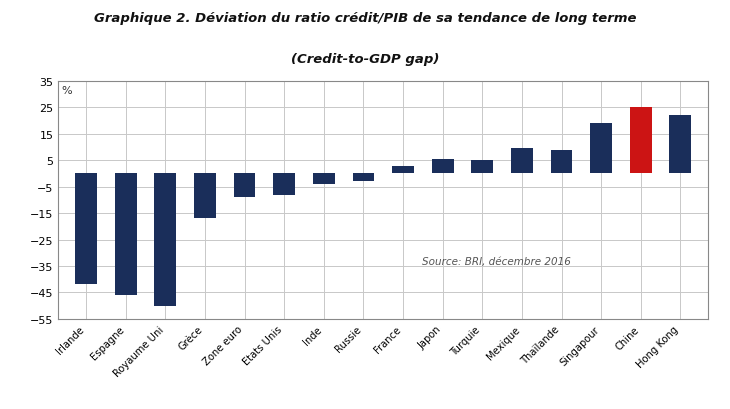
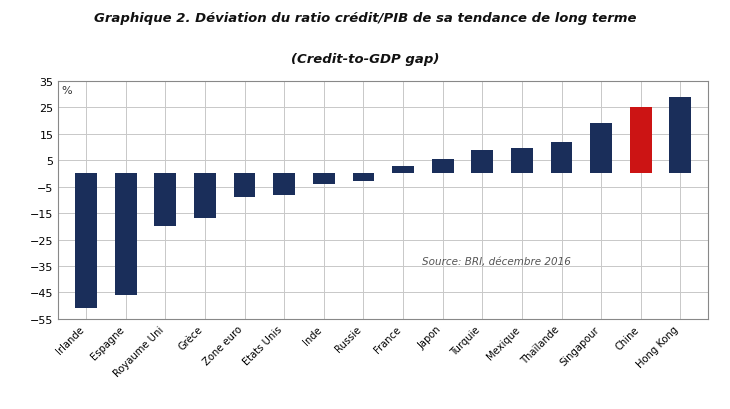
Irlande: -42.0 -> -51.0
Royaume Uni: -50.0 -> -20.0
Turquie: 5.0 -> 9.0
Thaïlande: 9.0 -> 12.0
Hong Kong: 22.0 -> 29.0
